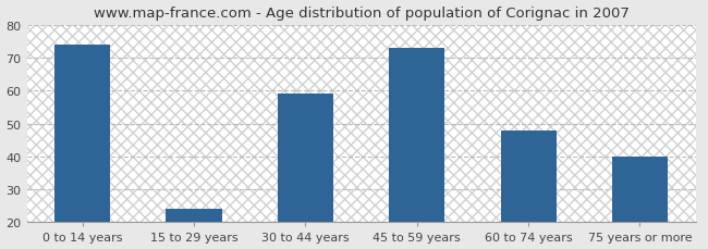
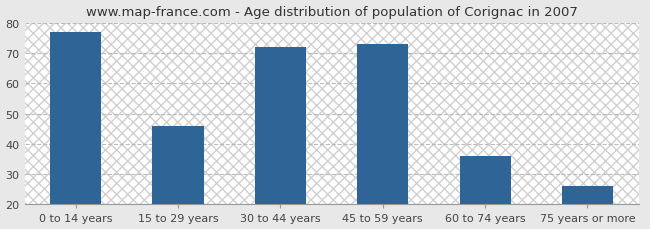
0 to 14 years: 74 -> 77
15 to 29 years: 24 -> 46
30 to 44 years: 59 -> 72
60 to 74 years: 48 -> 36
75 years or more: 40 -> 26
